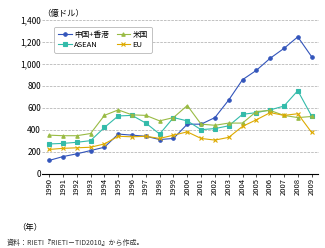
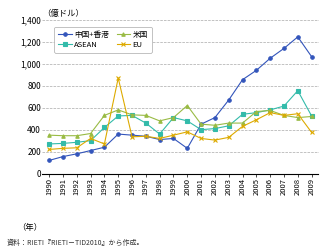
EU/1993: 240 -> 320
EU/1995: 340 -> 870
中国+香港/2000: 450 -> 230
